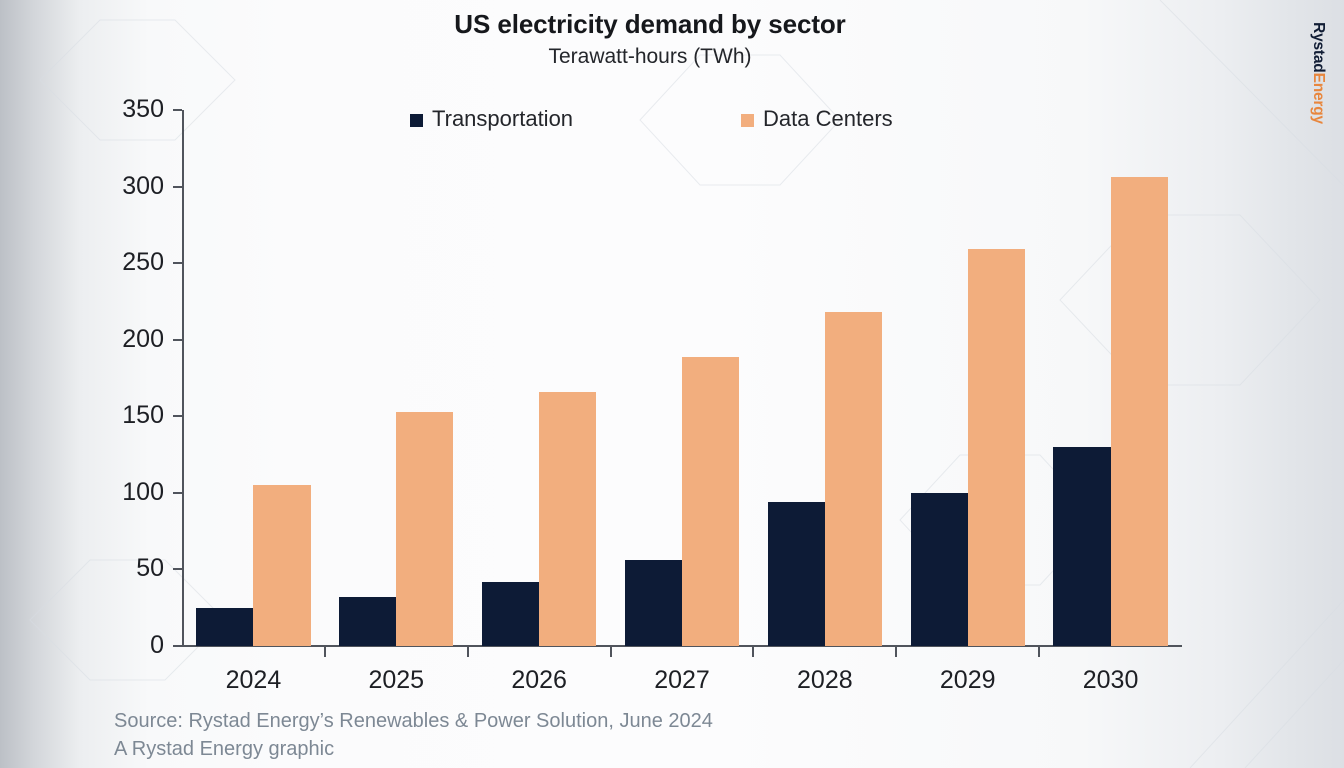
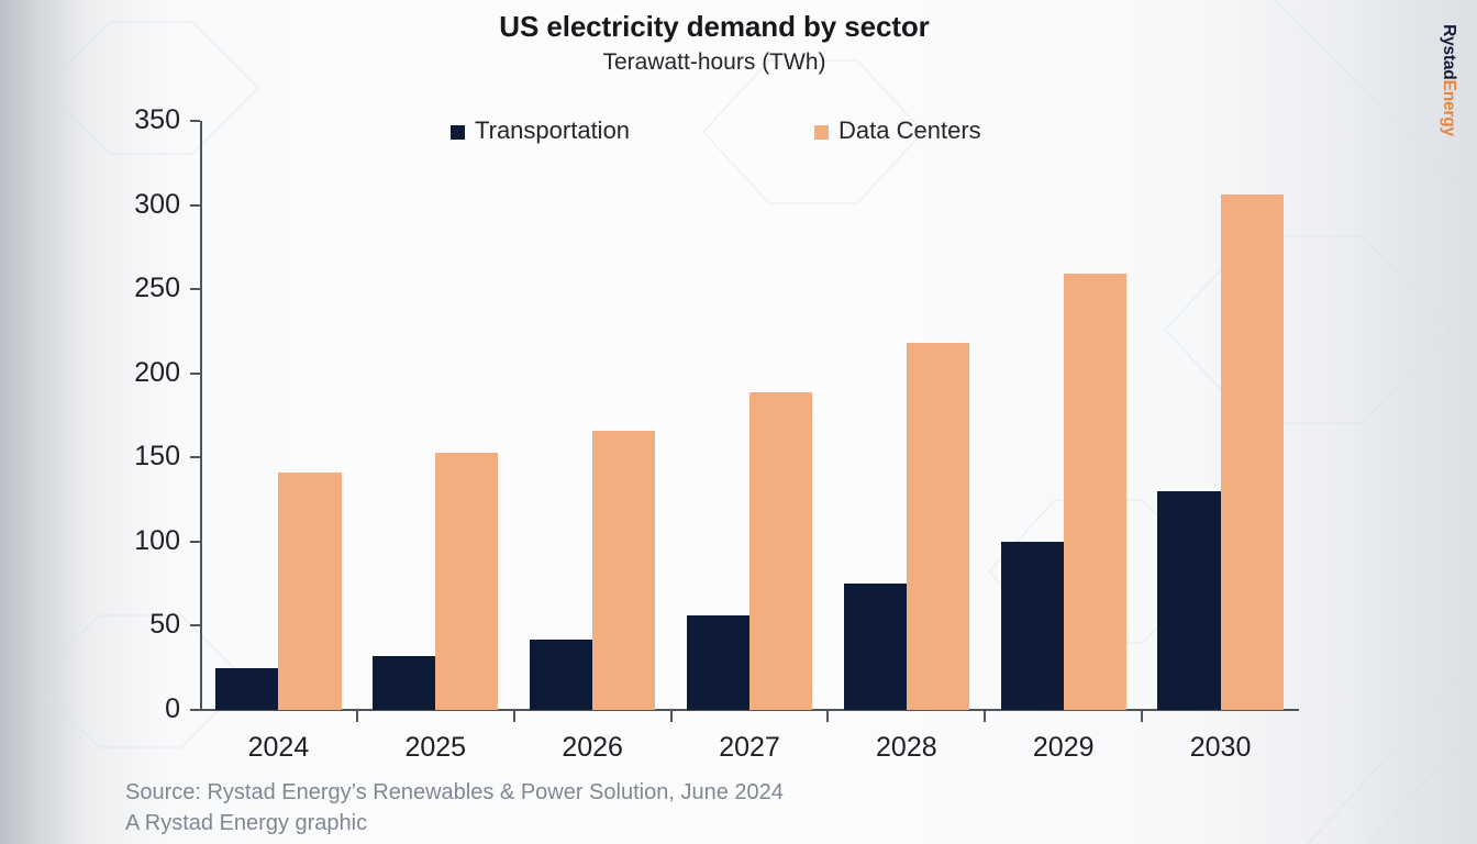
Data Centers/2024: 105 -> 141
Transportation/2028: 94 -> 75
